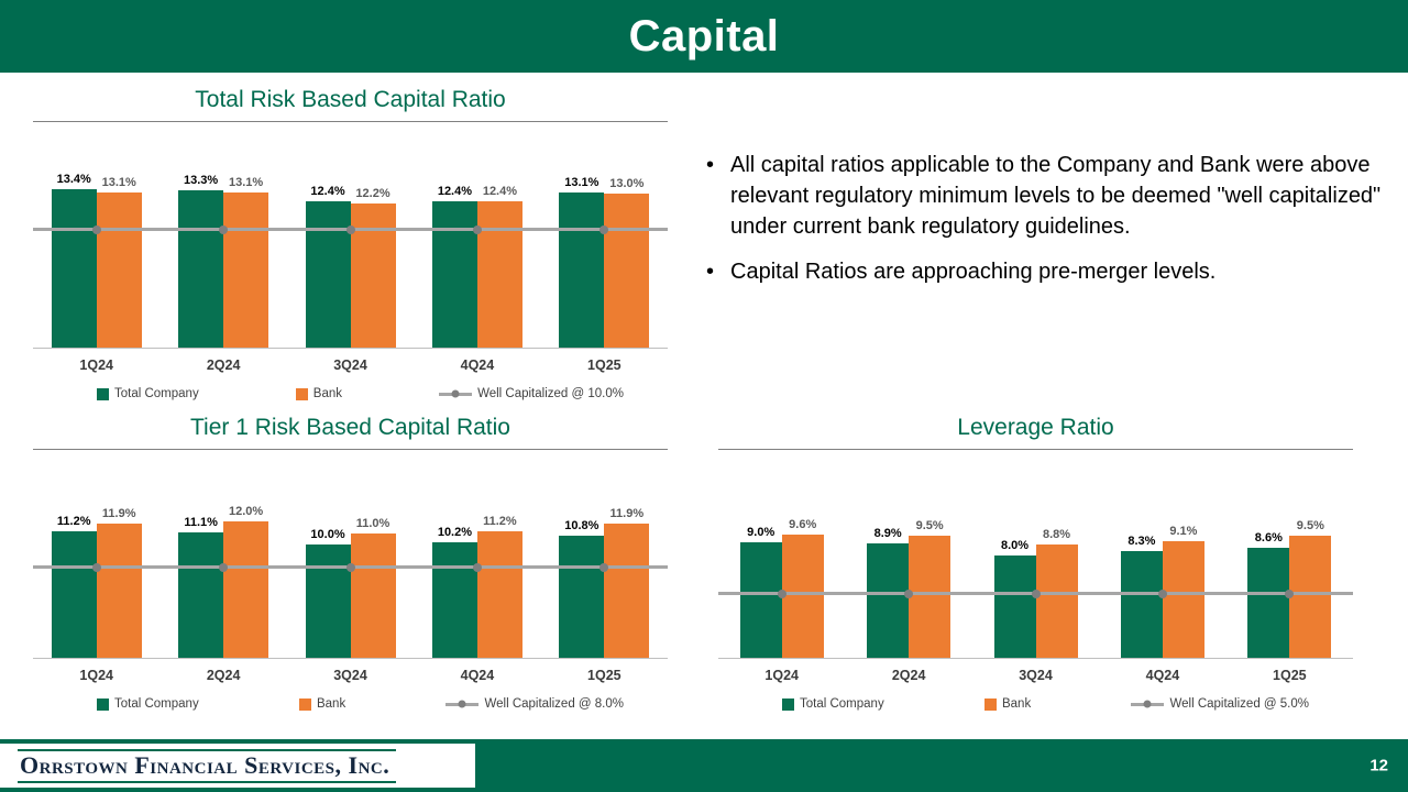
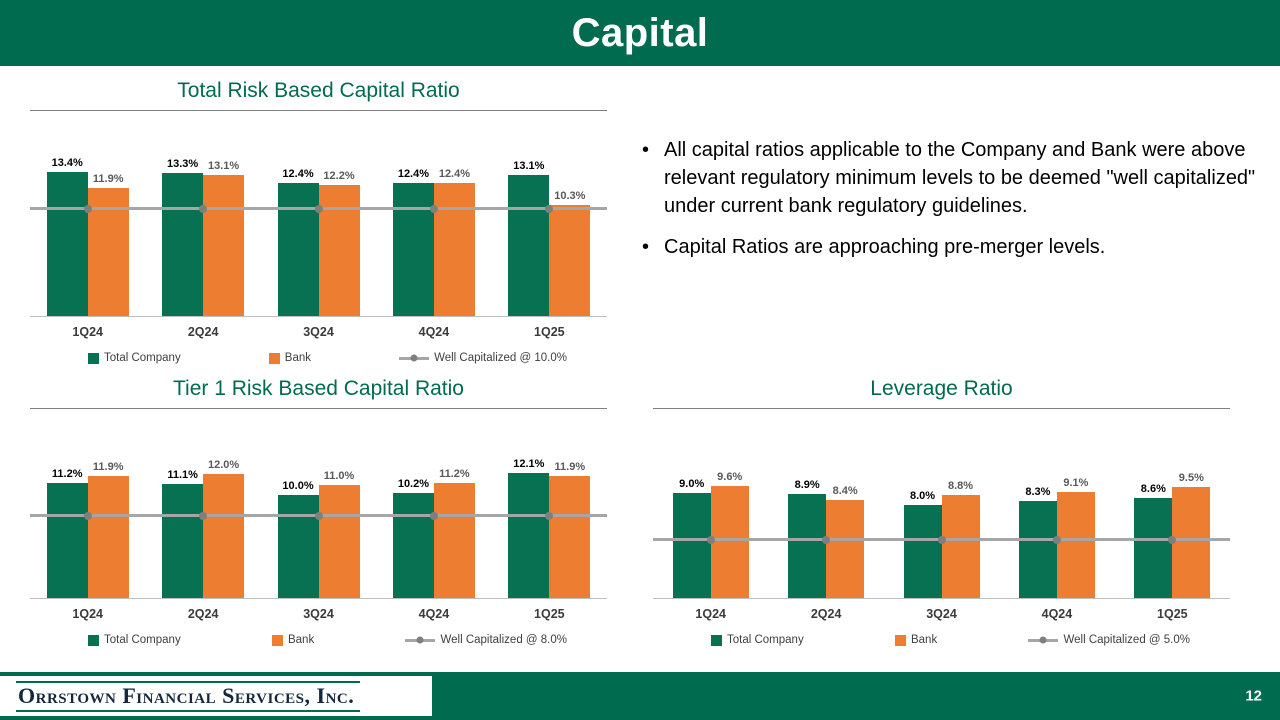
Total Risk Based Capital Ratio/Bank/1Q24: 13.1% -> 11.9%
Total Risk Based Capital Ratio/Bank/1Q25: 13.0% -> 10.3%
Tier 1 Risk Based Capital Ratio/Total Company/1Q25: 10.8% -> 12.1%
Leverage Ratio/Bank/2Q24: 9.5% -> 8.4%
